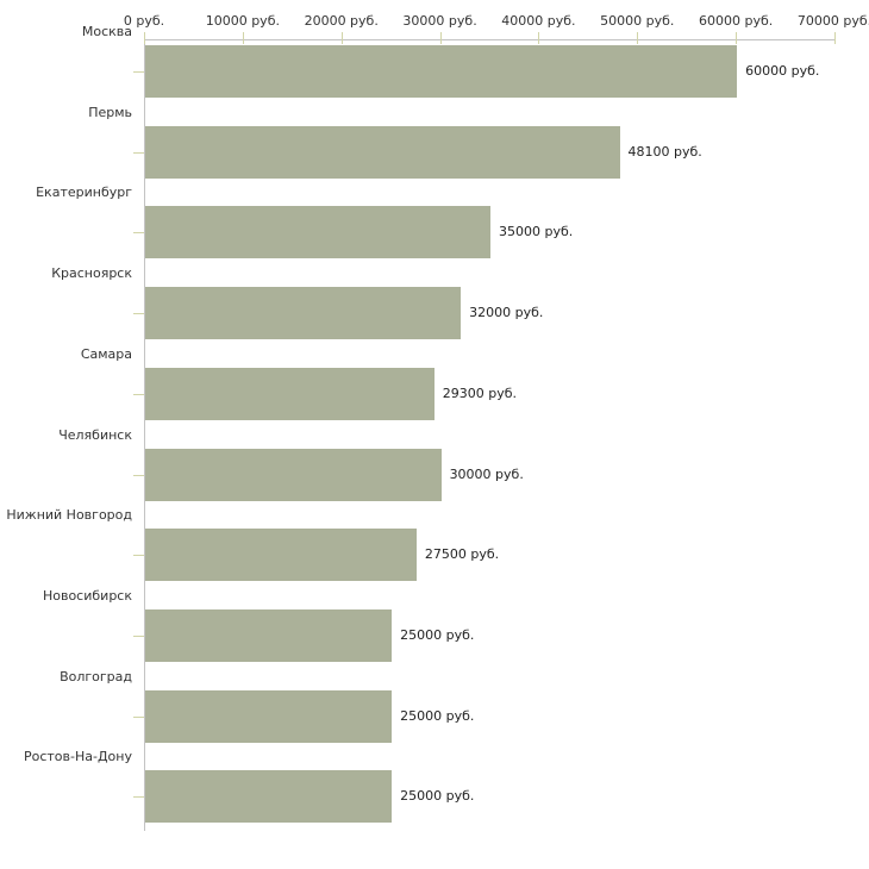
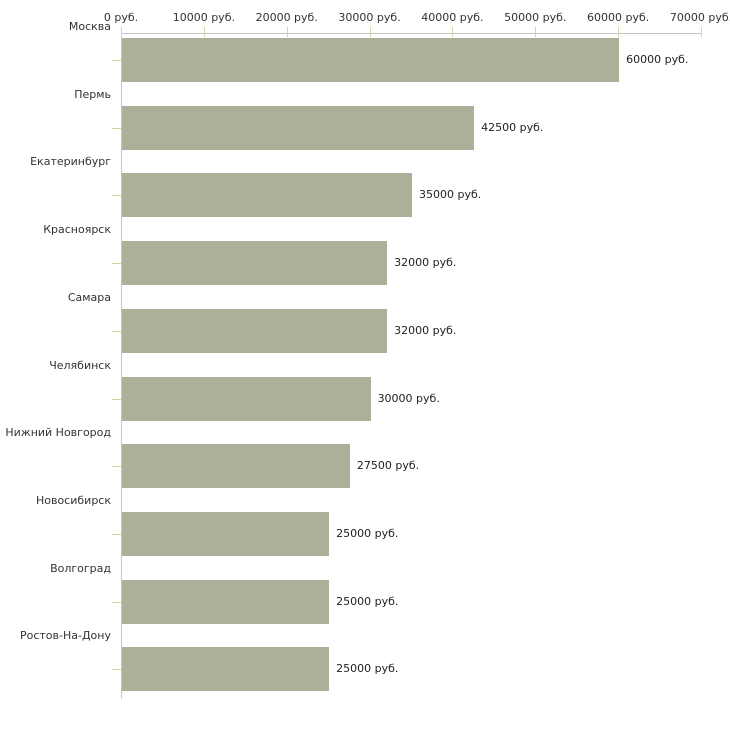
Пермь: 48100 -> 42500
Самара: 29300 -> 32000
